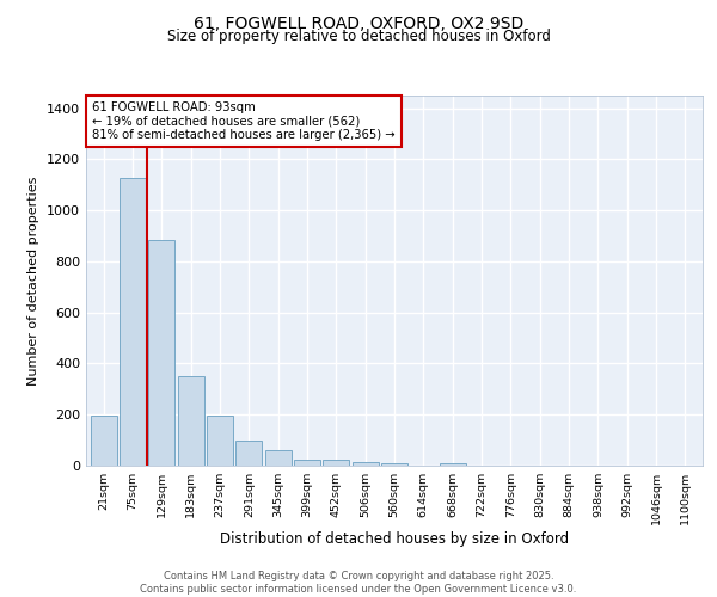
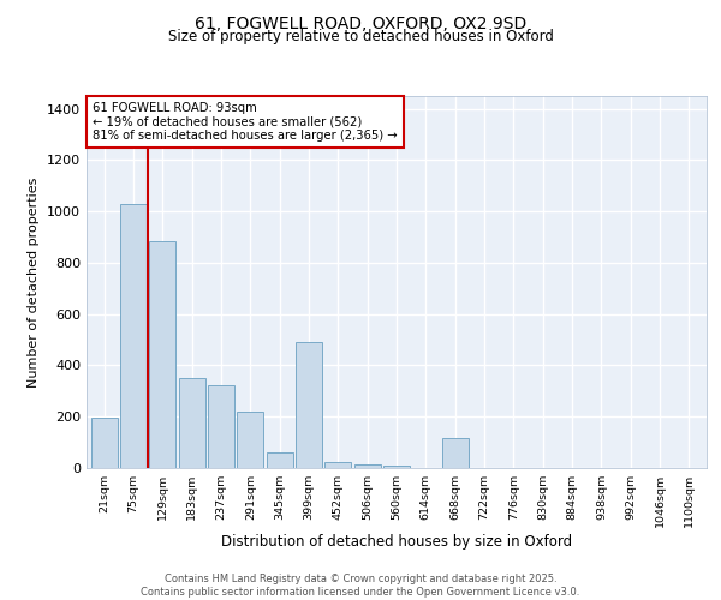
75sqm: 1125 -> 1030
237sqm: 195 -> 325
291sqm: 100 -> 220
399sqm: 25 -> 490
668sqm: 10 -> 115
